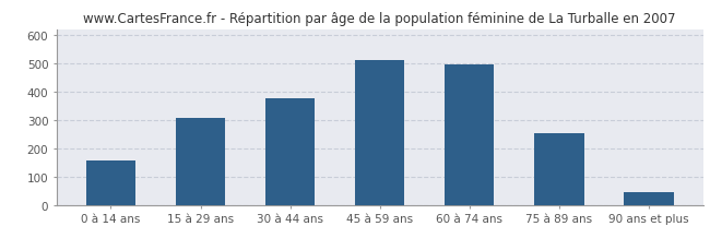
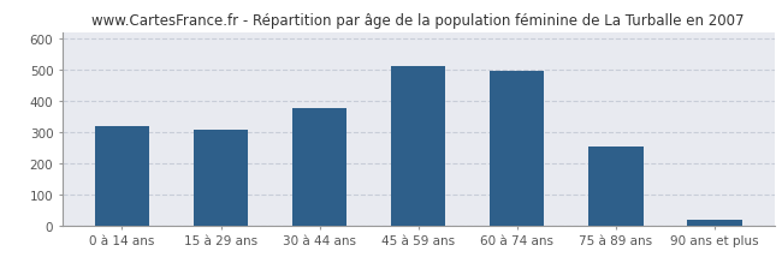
0 à 14 ans: 155 -> 320
90 ans et plus: 45 -> 18
